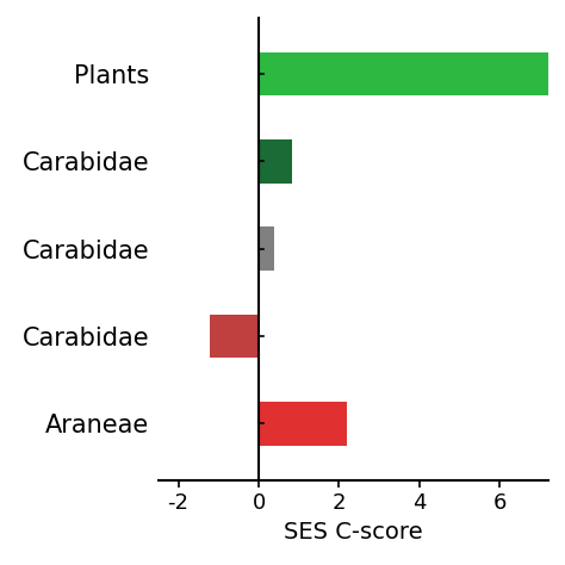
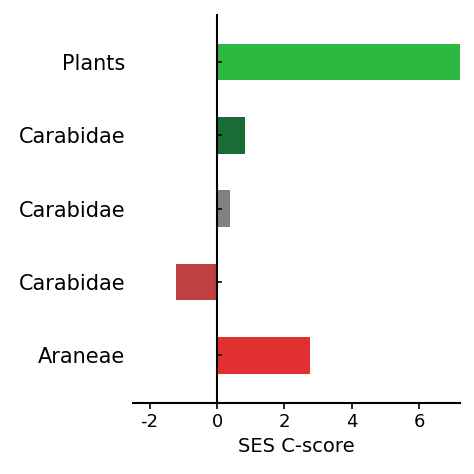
Araneae: 2.20 -> 2.75
